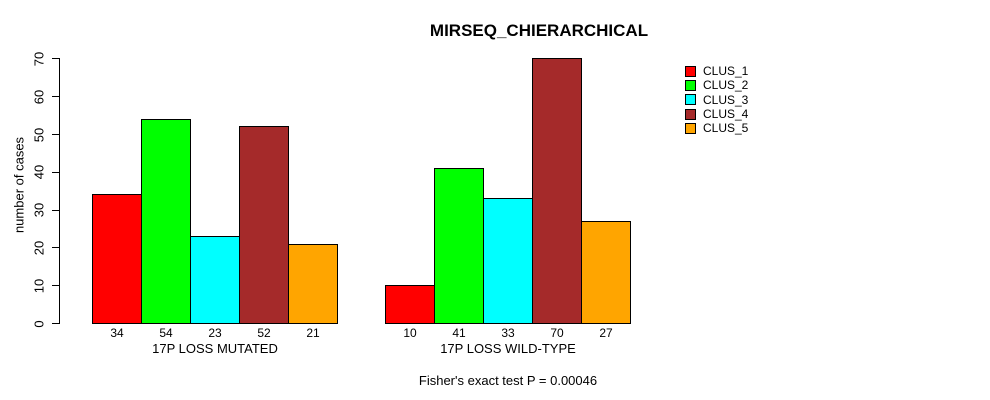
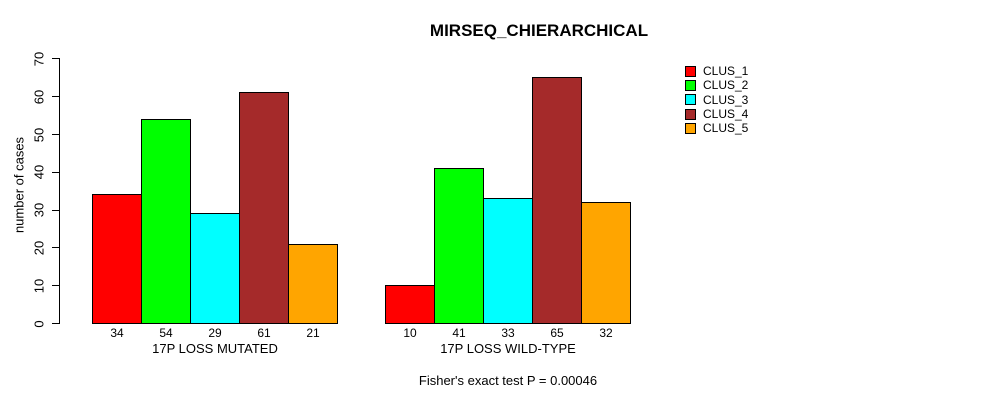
CLUS_3/17P LOSS MUTATED: 23 -> 29
CLUS_4/17P LOSS MUTATED: 52 -> 61
CLUS_4/17P LOSS WILD-TYPE: 70 -> 65
CLUS_5/17P LOSS WILD-TYPE: 27 -> 32
